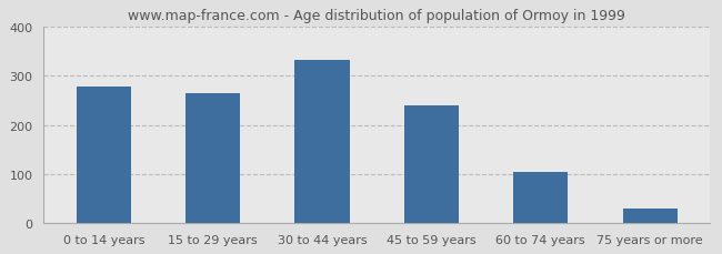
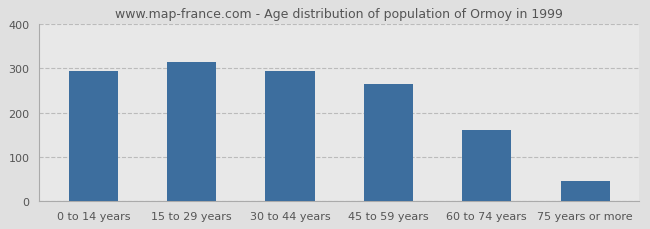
0 to 14 years: 278 -> 295
15 to 29 years: 265 -> 315
30 to 44 years: 333 -> 295
45 to 59 years: 239 -> 265
60 to 74 years: 105 -> 160
75 years or more: 30 -> 45
